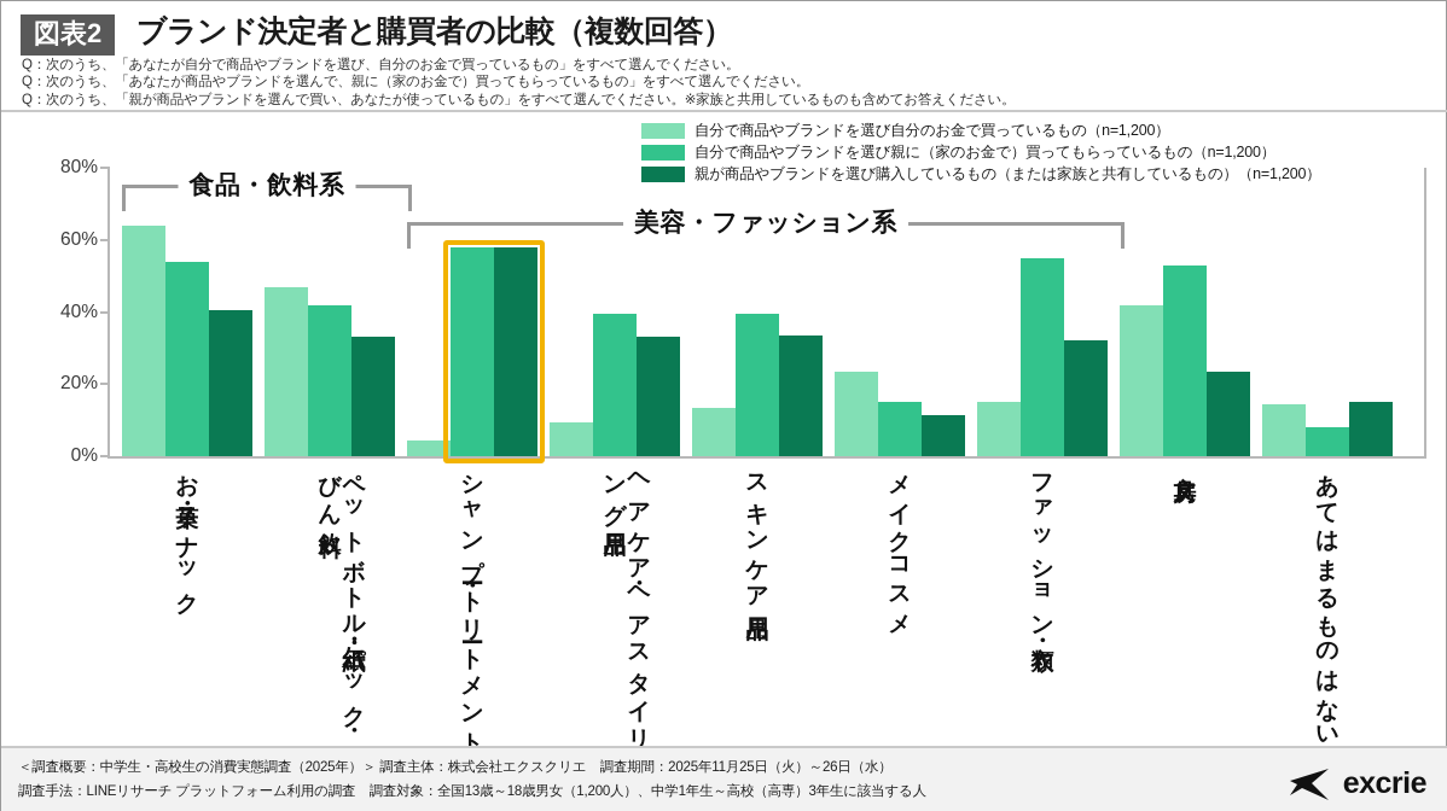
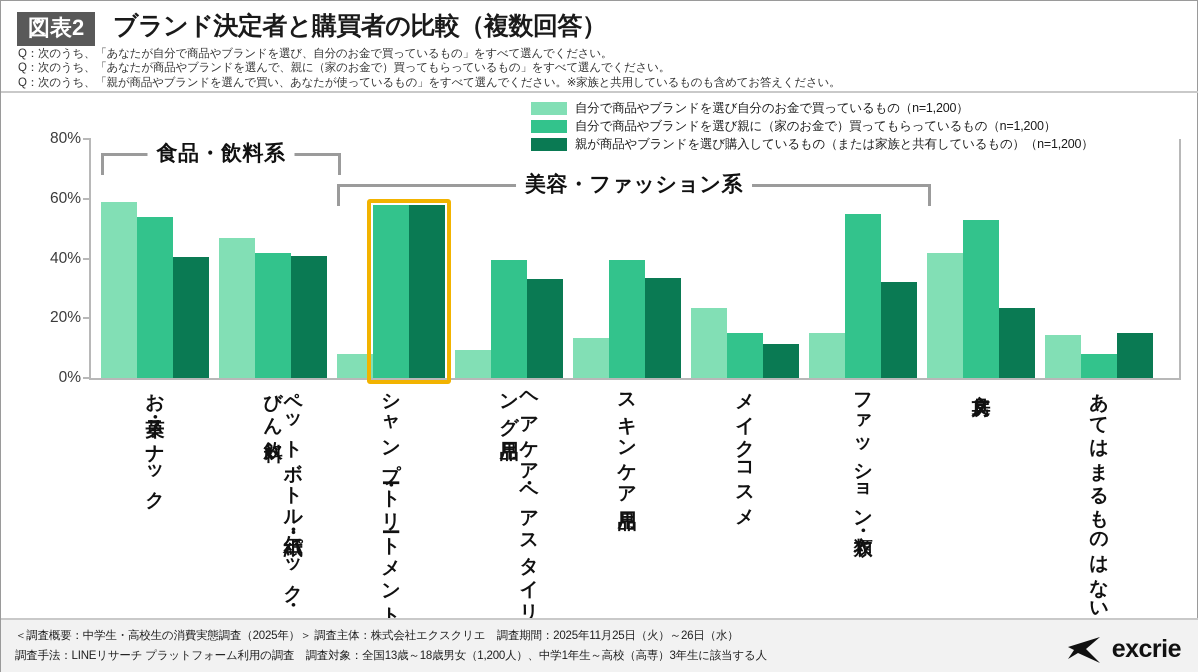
自分で商品やブランドを選び自分のお金で買っているもの（n=1,200）/お菓子・スナック: 64% -> 59%
親が商品やブランドを選び購入しているもの（または家族と共有しているもの）（n=1,200）/ペットボトル・缶・紙パック・びん飲料: 33% -> 41%
自分で商品やブランドを選び自分のお金で買っているもの（n=1,200）/シャンプー・トリートメント: 4% -> 8%
